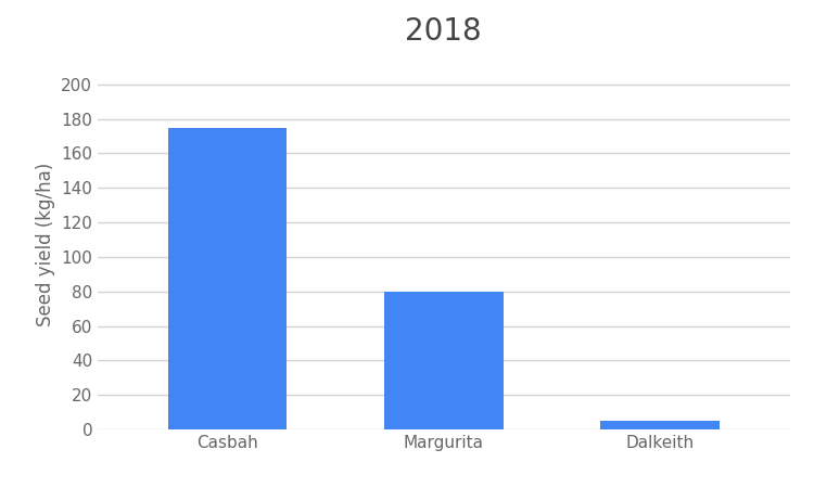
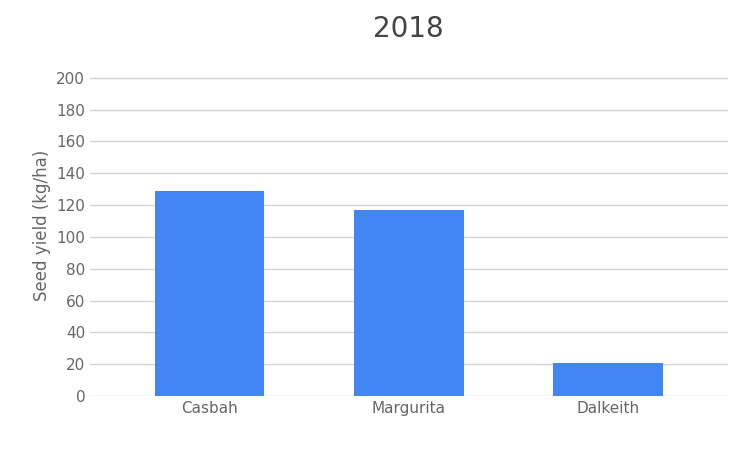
Casbah: 175 -> 129
Margurita: 80 -> 117
Dalkeith: 5 -> 21
